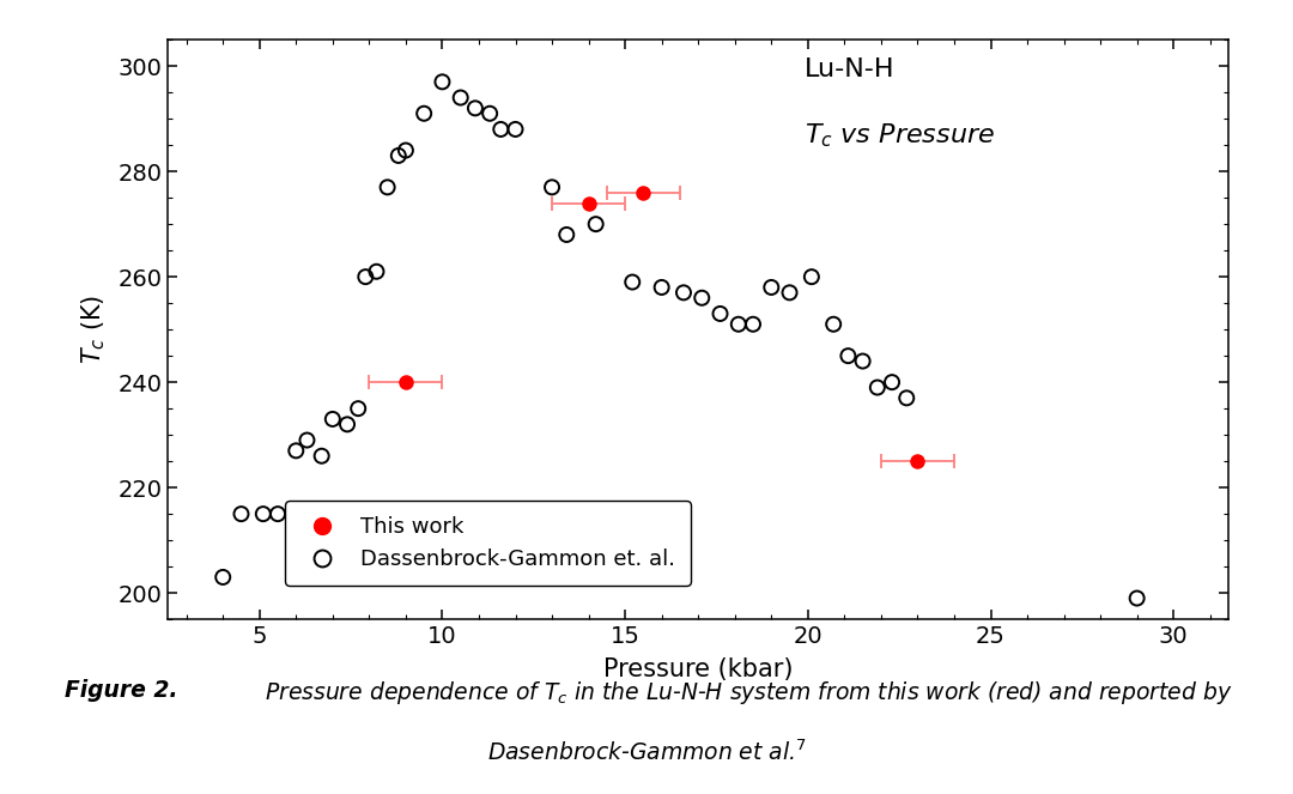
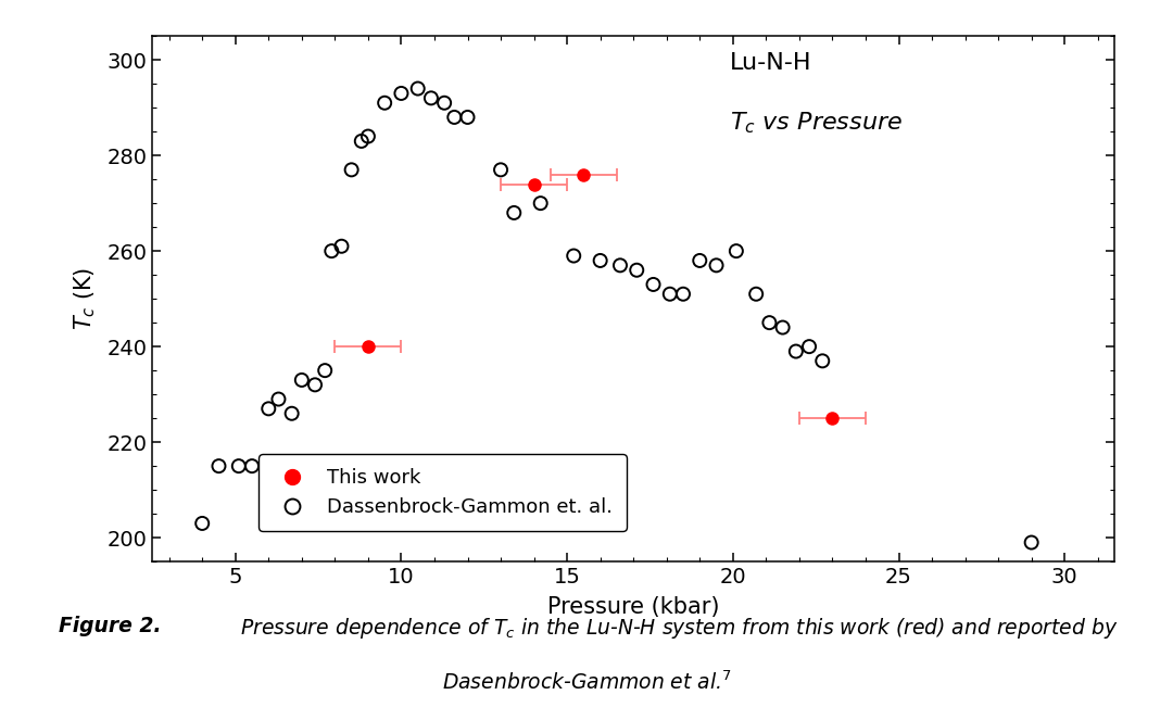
Dassenbrock-Gammon et. al./10: 297 -> 293
